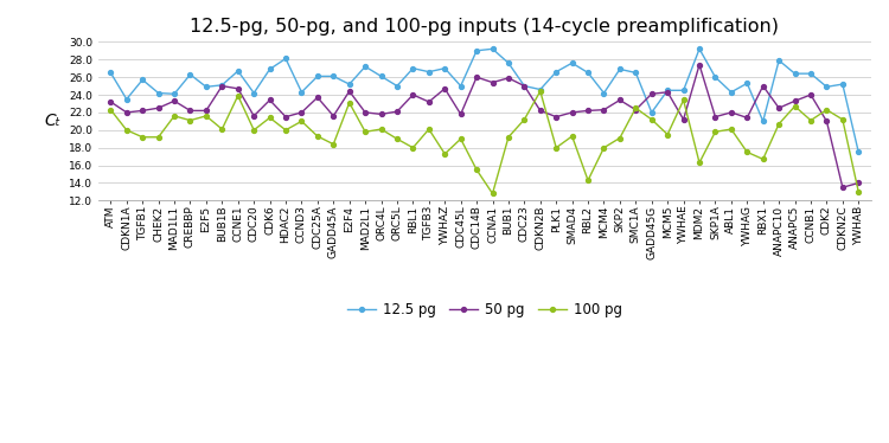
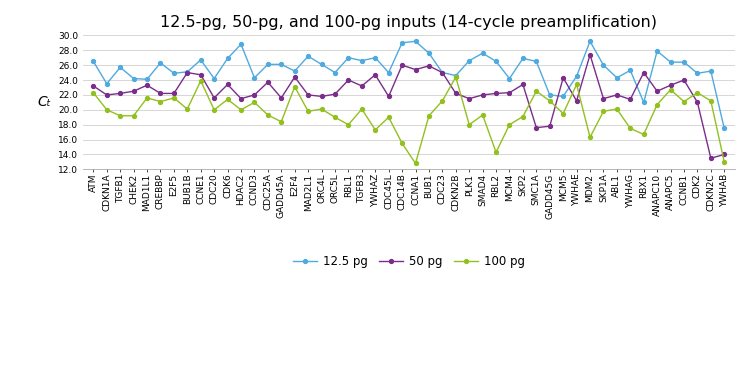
12.5 pg/HDAC2: 28.1 -> 28.8
50 pg/SMC1A: 22.3 -> 17.6
50 pg/GADD45G: 24.1 -> 17.8
12.5 pg/MCM5: 24.5 -> 21.8
